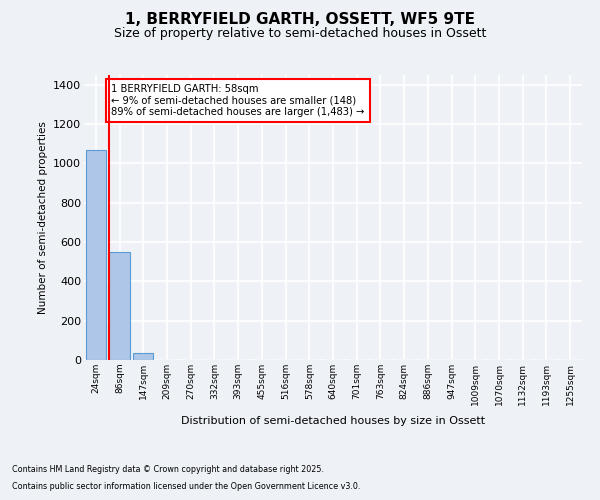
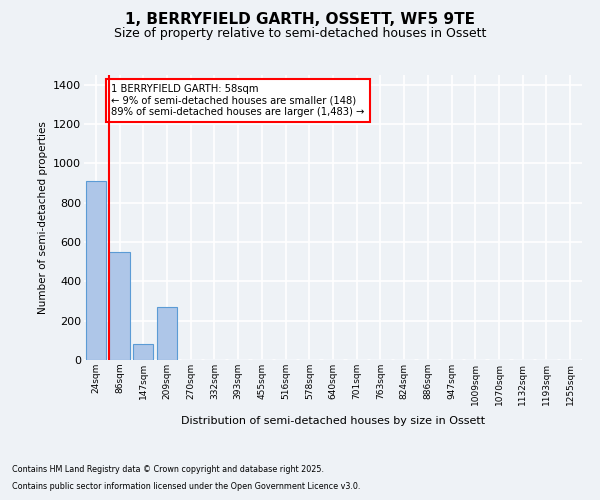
24sqm: 1070 -> 910
147sqm: 40 -> 80
209sqm: 0 -> 270
